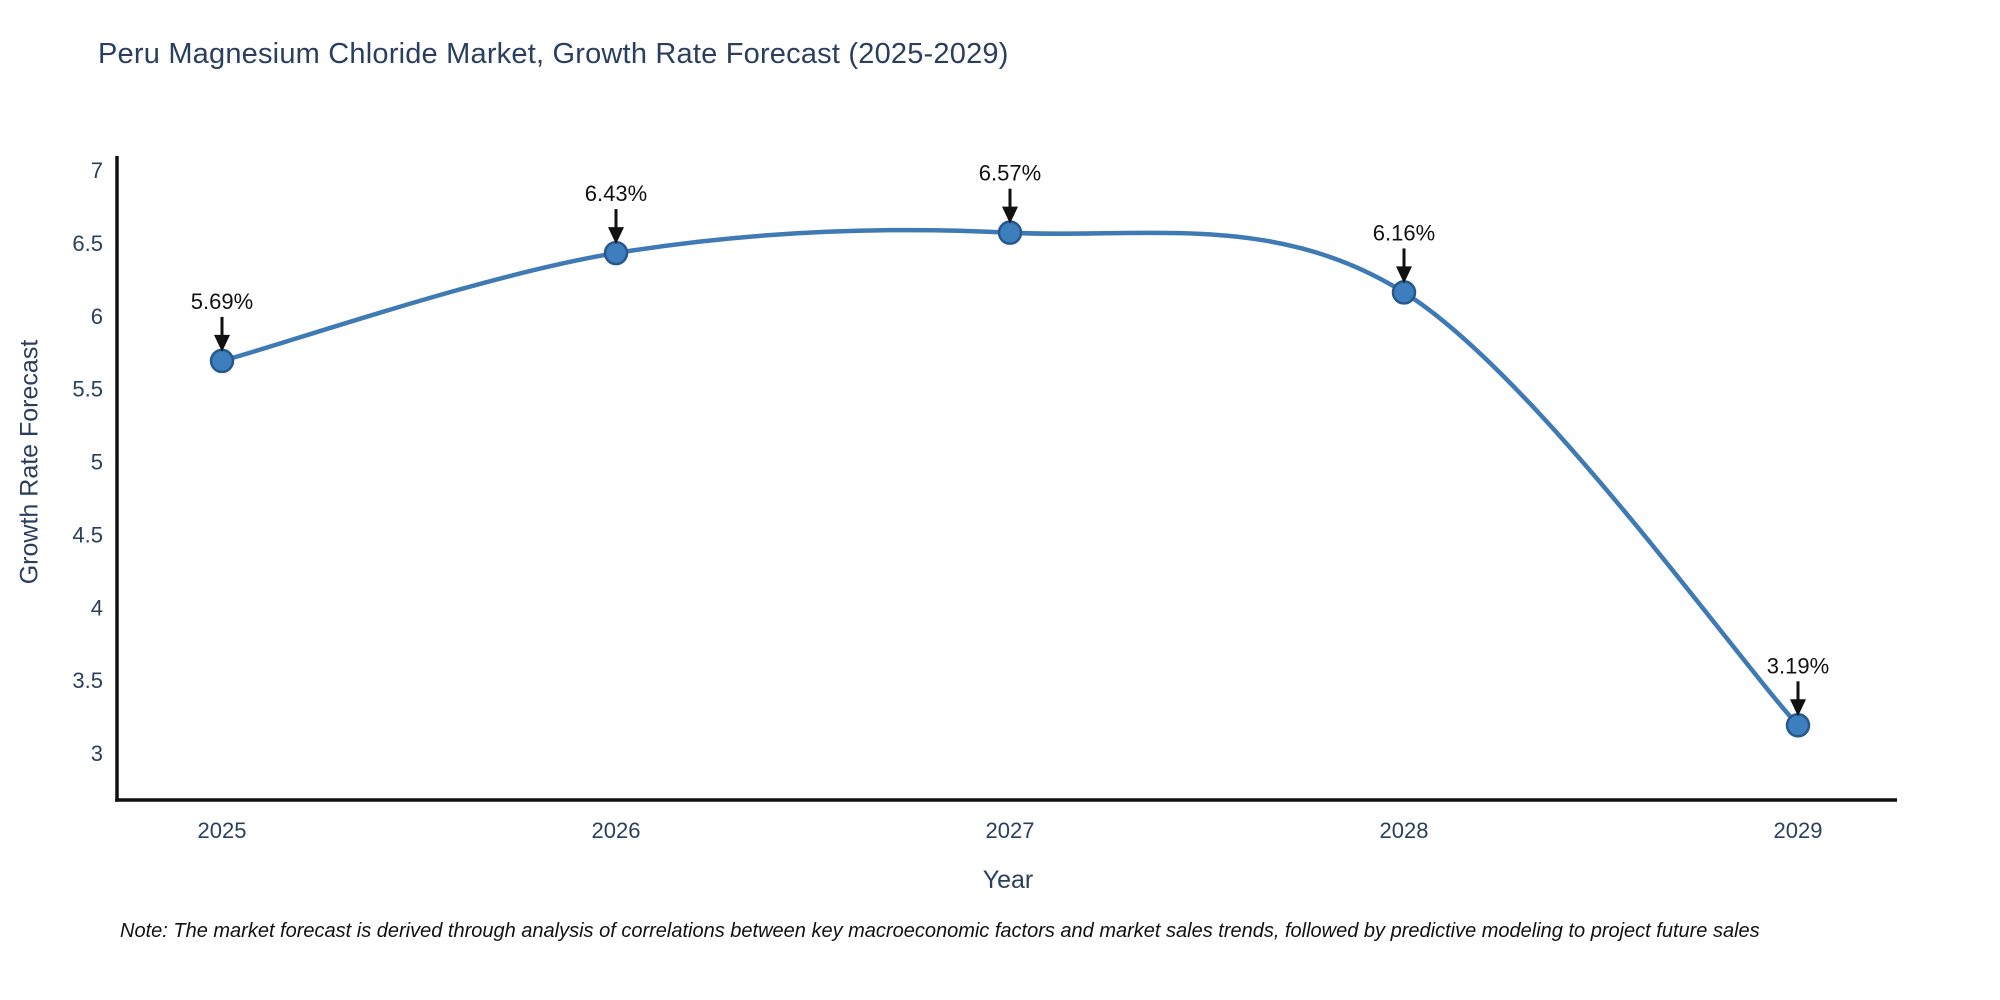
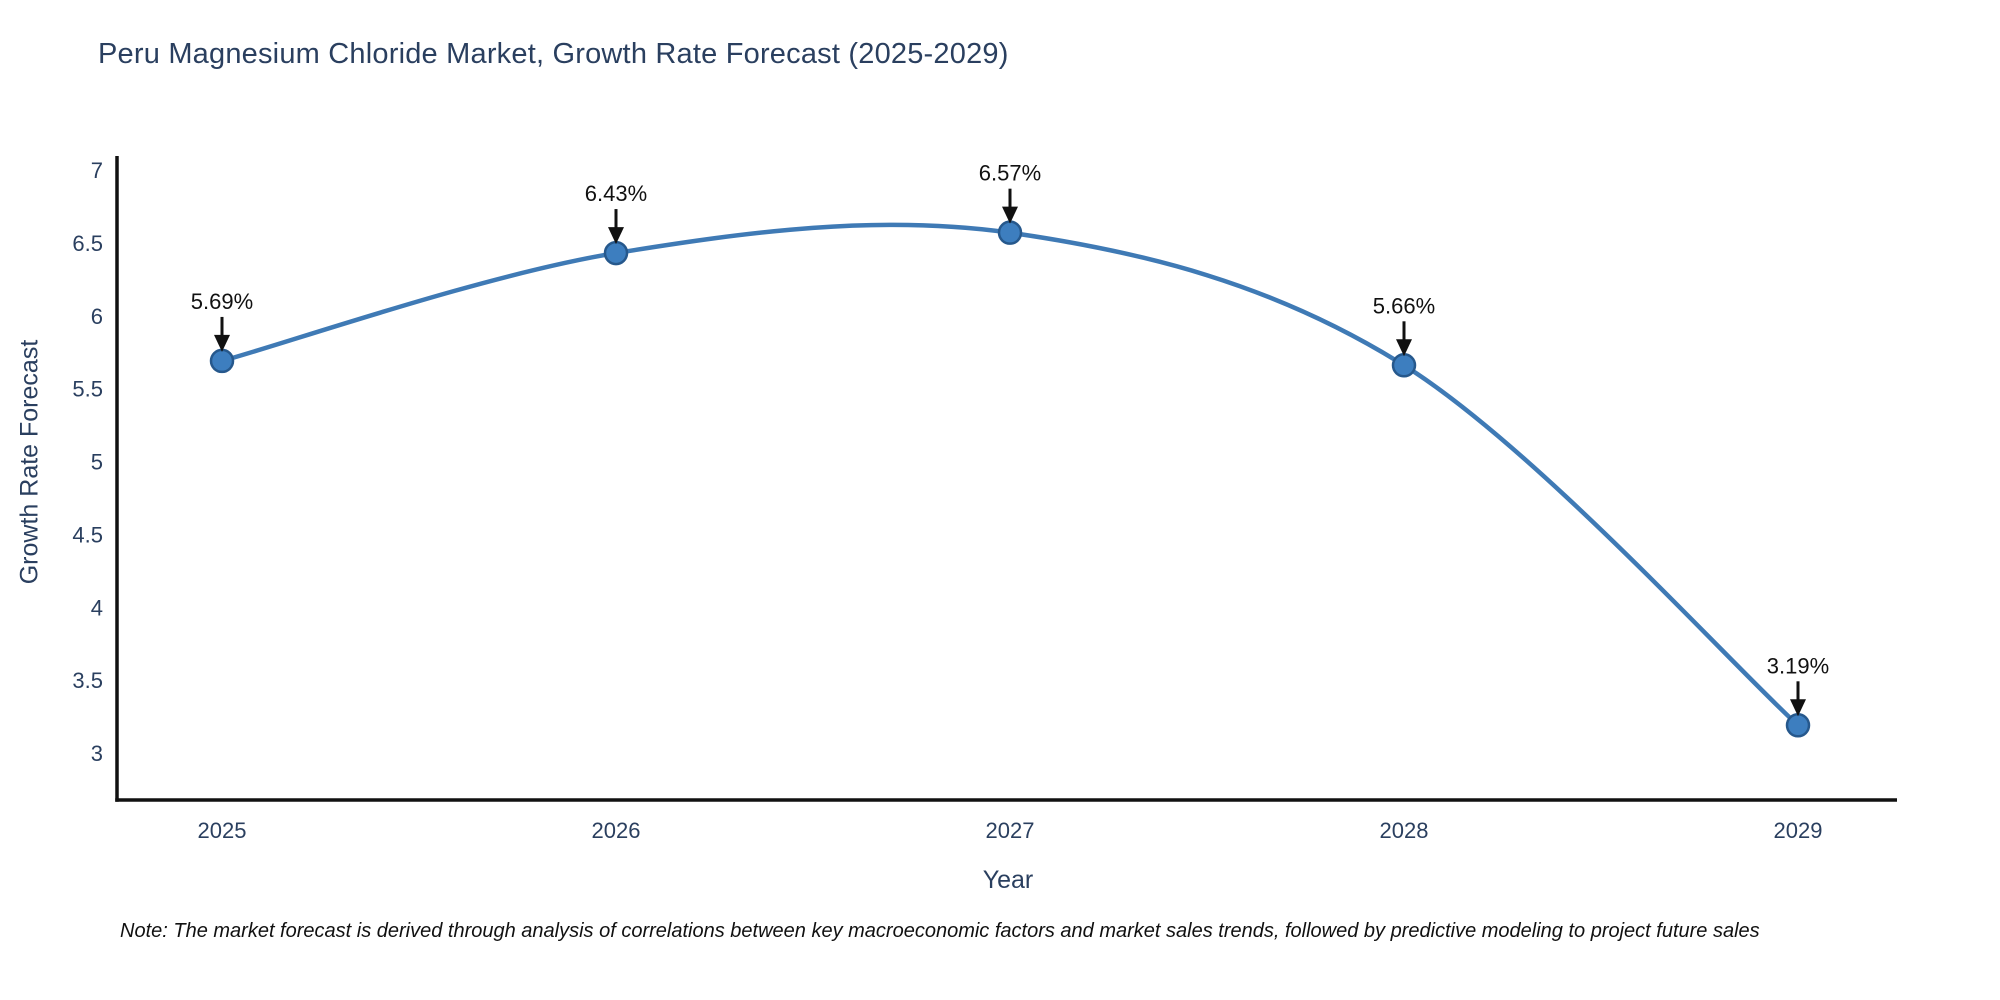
2028: 6.16% -> 5.66%
